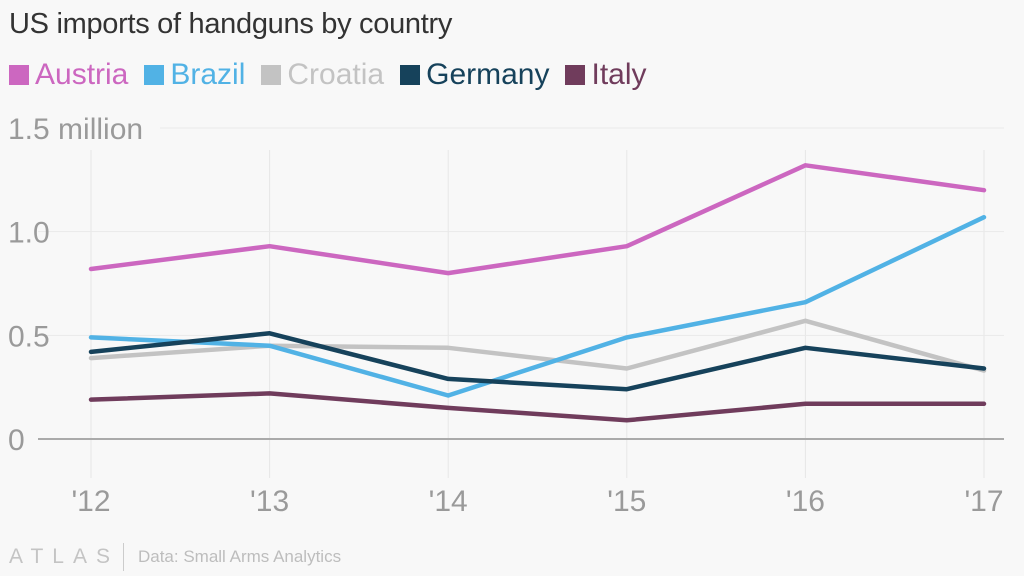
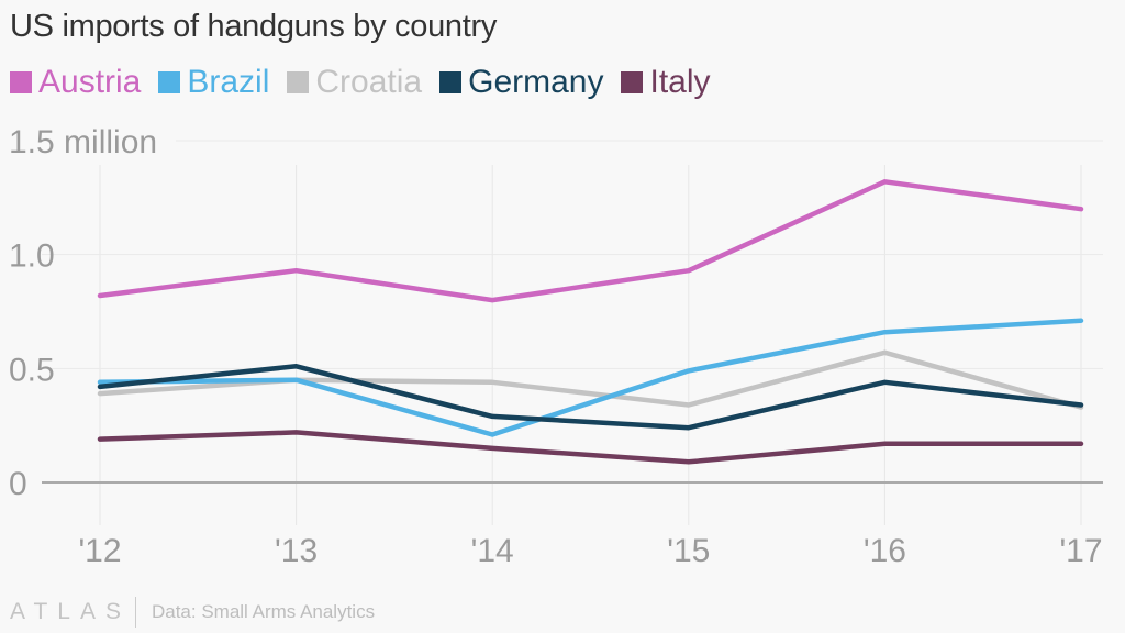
Brazil/'12: 0.49 -> 0.44
Brazil/'17: 1.07 -> 0.71
